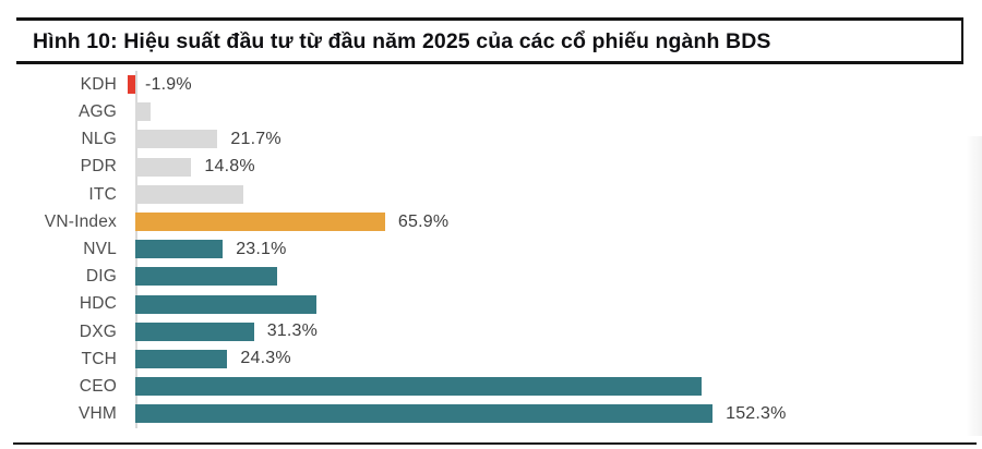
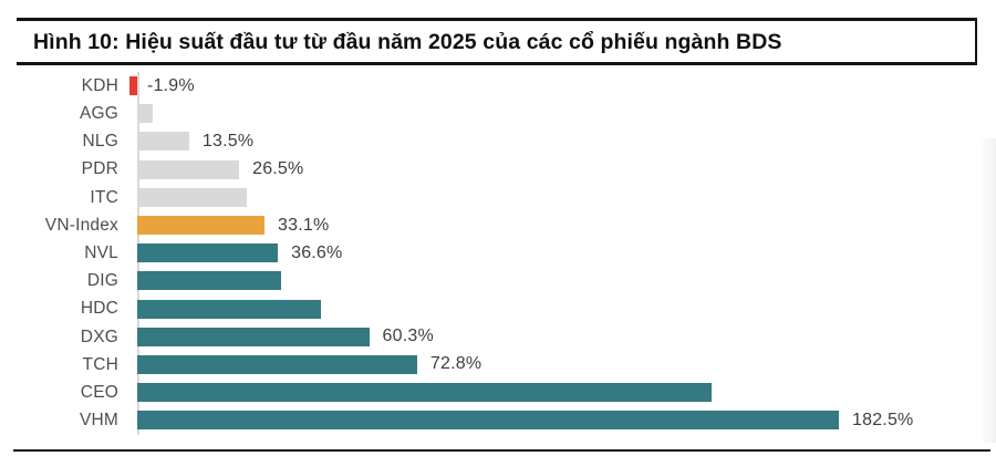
NLG: 21.7% -> 13.5%
PDR: 14.8% -> 26.5%
VN-Index: 65.9% -> 33.1%
NVL: 23.1% -> 36.6%
DXG: 31.3% -> 60.3%
TCH: 24.3% -> 72.8%
VHM: 152.3% -> 182.5%
